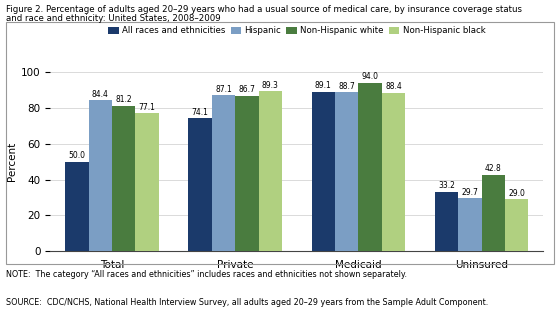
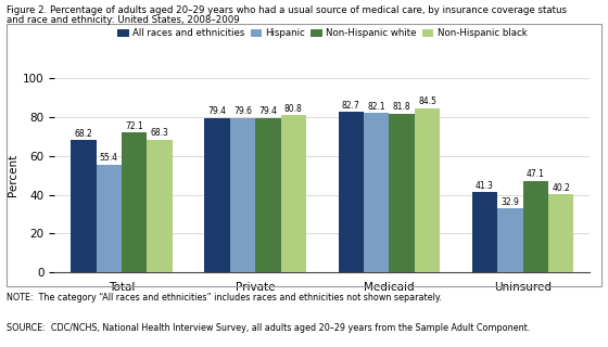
All races and ethnicities/Total: 50.0 -> 68.2
Hispanic/Total: 84.4 -> 55.4
Non-Hispanic white/Total: 81.2 -> 72.1
Non-Hispanic black/Total: 77.1 -> 68.3
All races and ethnicities/Private: 74.1 -> 79.4
Hispanic/Private: 87.1 -> 79.6
Non-Hispanic white/Private: 86.7 -> 79.4
Non-Hispanic black/Private: 89.3 -> 80.8
All races and ethnicities/Medicaid: 89.1 -> 82.7
Hispanic/Medicaid: 88.7 -> 82.1
Non-Hispanic white/Medicaid: 94.0 -> 81.8
Non-Hispanic black/Medicaid: 88.4 -> 84.5
All races and ethnicities/Uninsured: 33.2 -> 41.3
Hispanic/Uninsured: 29.7 -> 32.9
Non-Hispanic white/Uninsured: 42.8 -> 47.1
Non-Hispanic black/Uninsured: 29.0 -> 40.2
